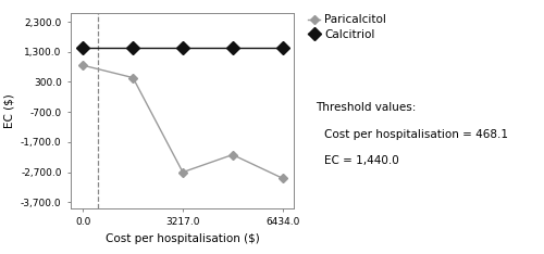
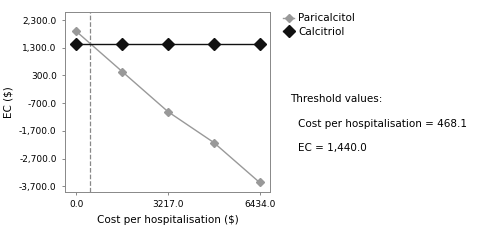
Paricalcitol/0.0: 850 -> 1,890
Paricalcitol/3217.0: -2,700 -> -1,010
Paricalcitol/6434.0: -2,900 -> -3,560
